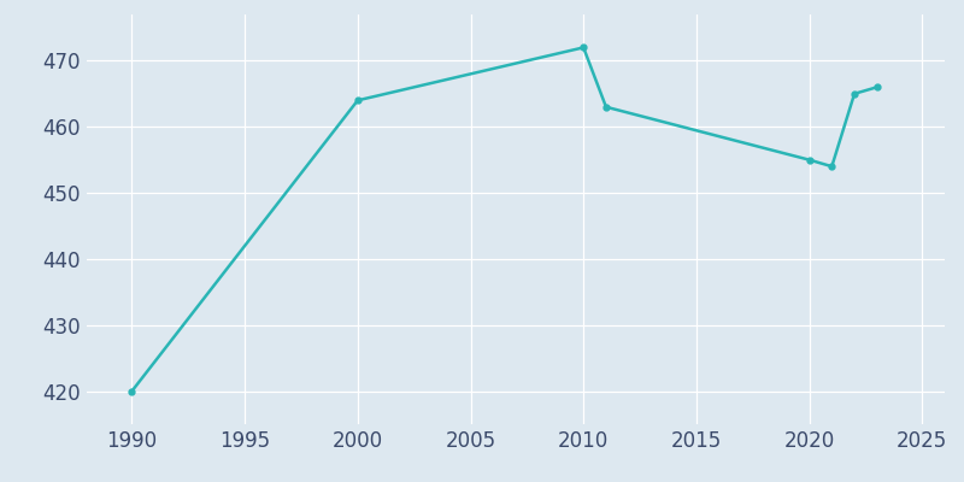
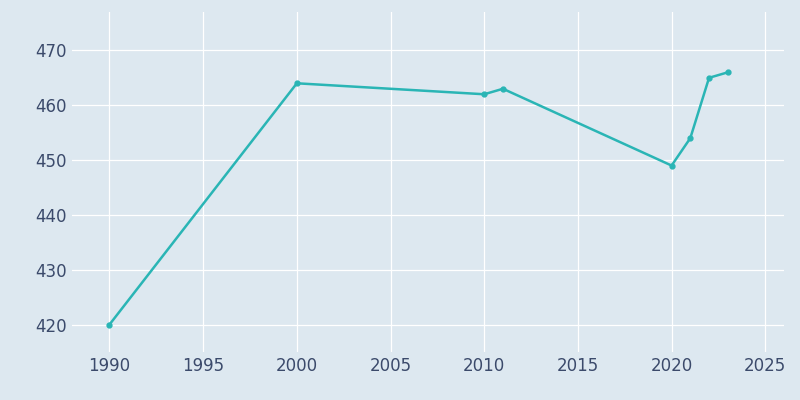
2010: 472 -> 462
2020: 455 -> 449
